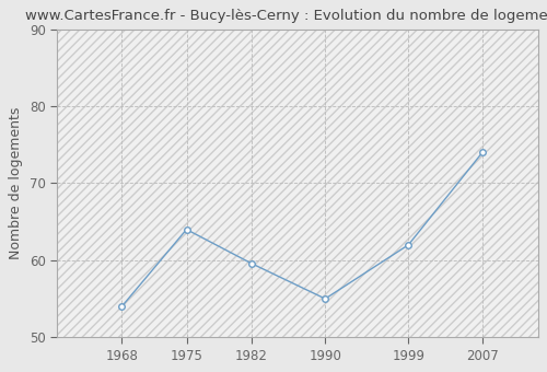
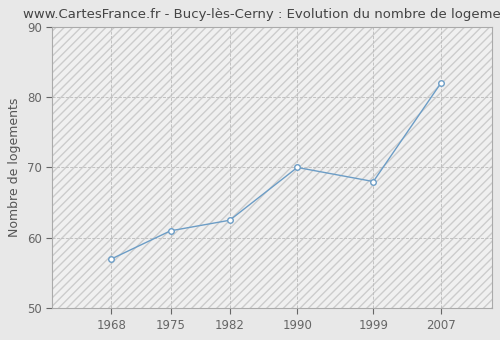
1968: 54.0 -> 57.0
1975: 64.0 -> 61.0
1982: 59.6 -> 62.5
1990: 55.0 -> 70.0
1999: 62.0 -> 68.0
2007: 74.0 -> 82.0
